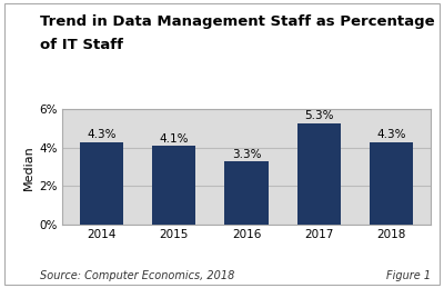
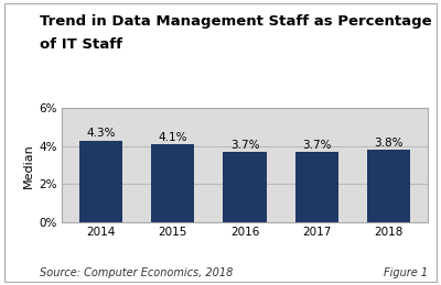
2016: 3.3% -> 3.7%
2017: 5.3% -> 3.7%
2018: 4.3% -> 3.8%
